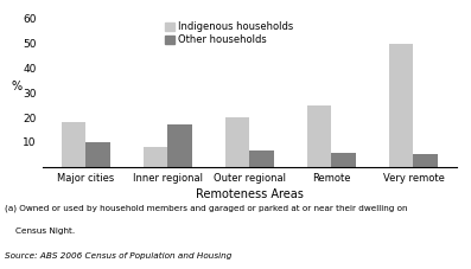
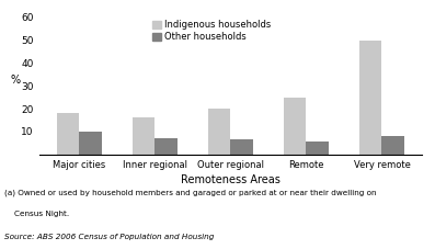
Indigenous households/Inner regional: 8 -> 16
Other households/Inner regional: 17.0 -> 7.0
Other households/Very remote: 5.0 -> 8.0
